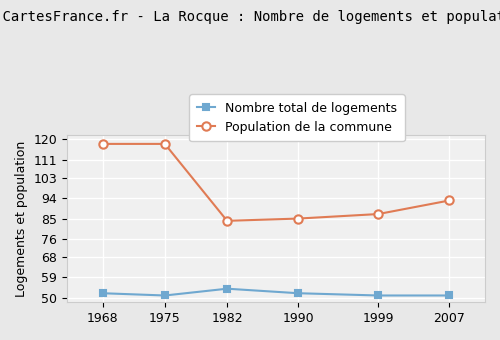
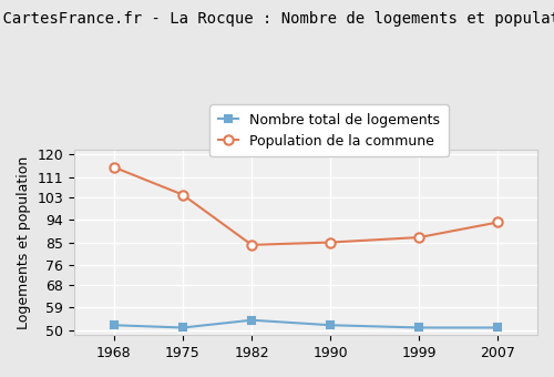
Population de la commune/1968: 118 -> 115
Population de la commune/1975: 118 -> 104
